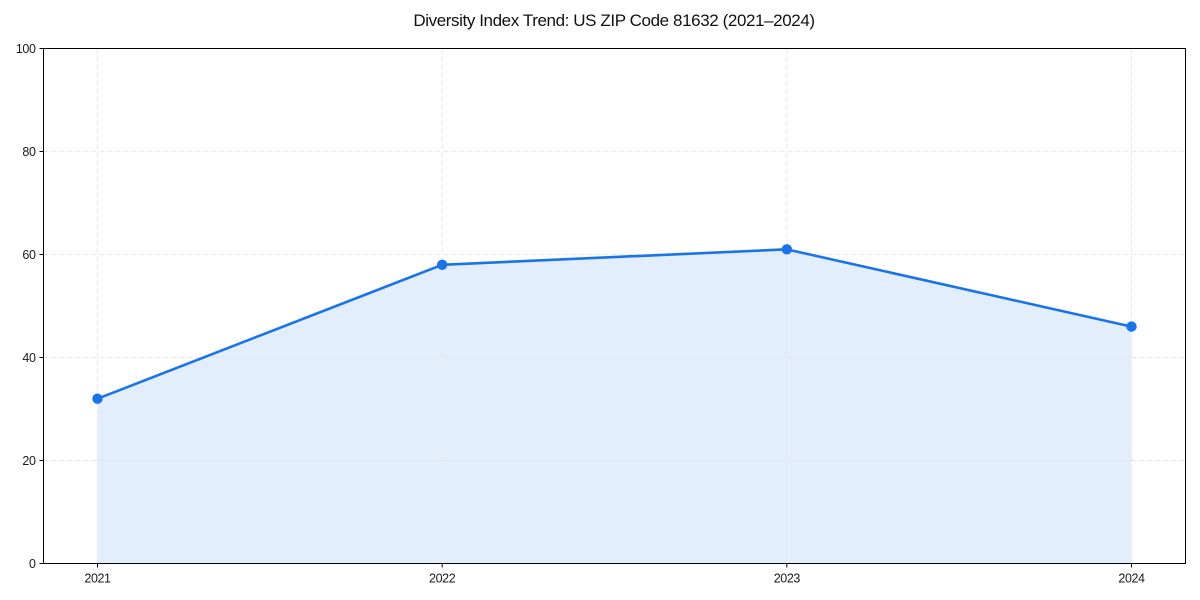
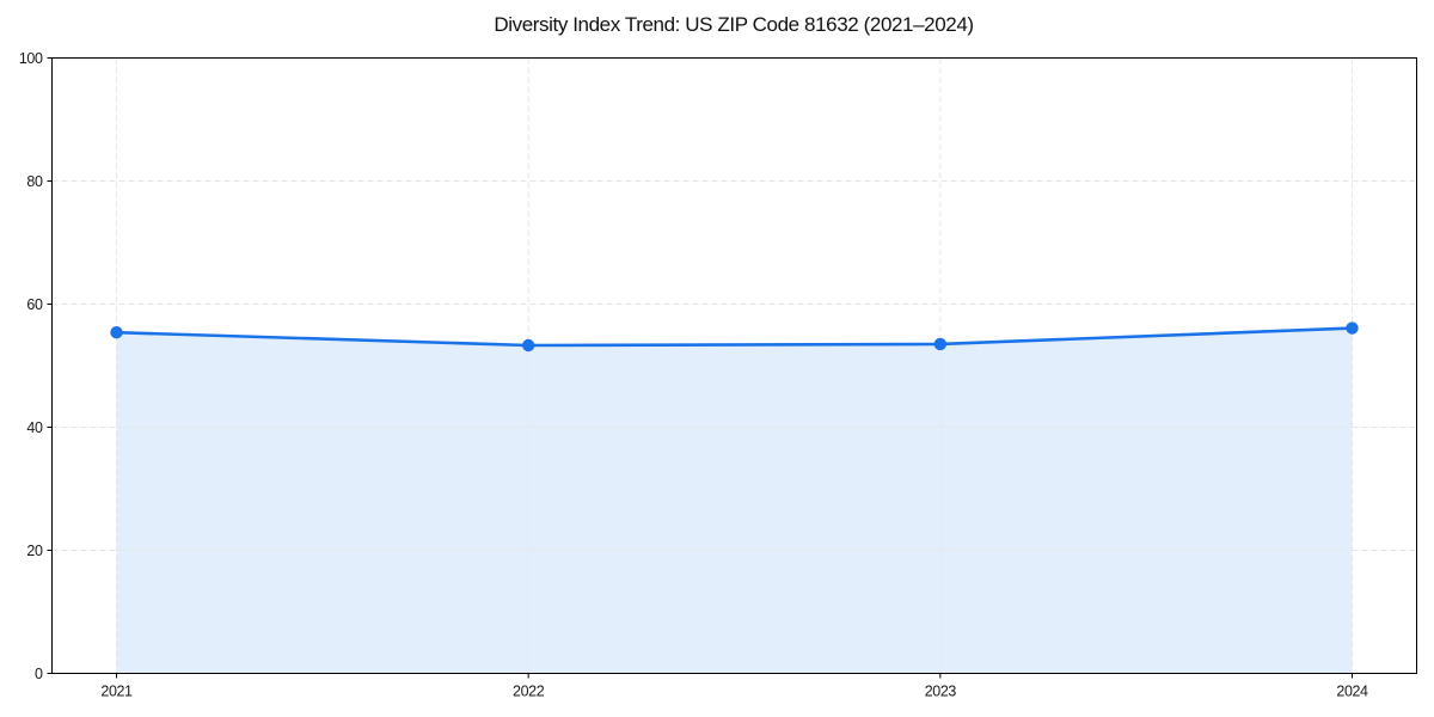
2021: 32 -> 55
2022: 58 -> 53
2023: 61 -> 54
2024: 46 -> 56
